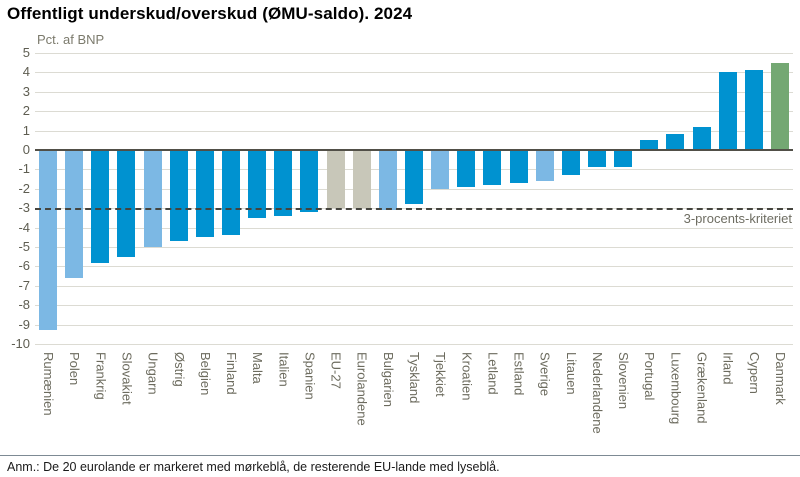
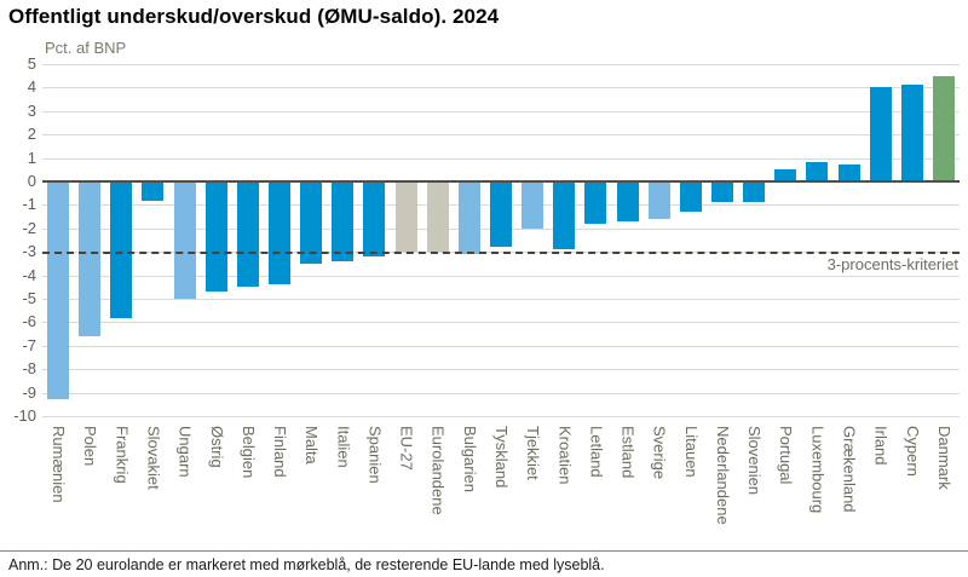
Slovakiet: -5.5 -> -0.8
Kroatien: -1.9 -> -2.9
Grækenland: 1.2 -> 0.7
